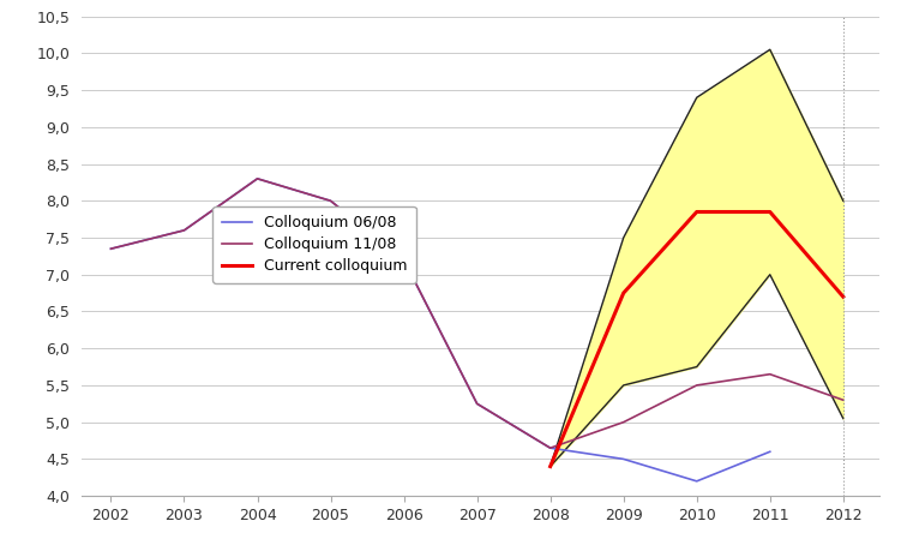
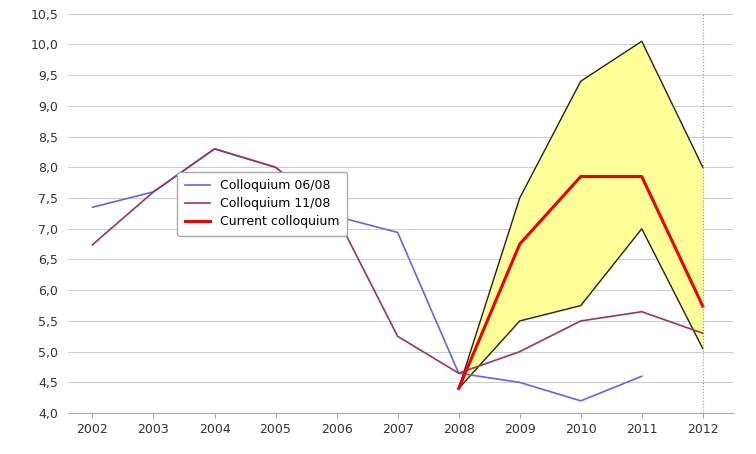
Colloquium 11/08/2002: 7,35 -> 6,74
Colloquium 06/08/2007: 5,25 -> 6,94
Current colloquium/2012: 6,70 -> 5,74
